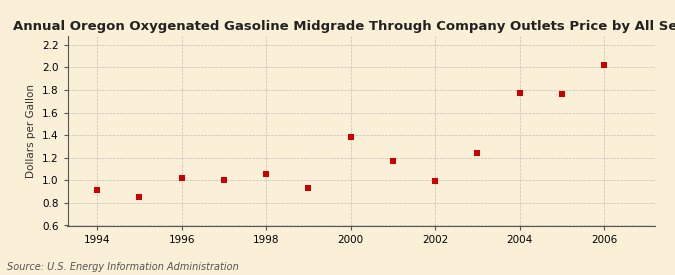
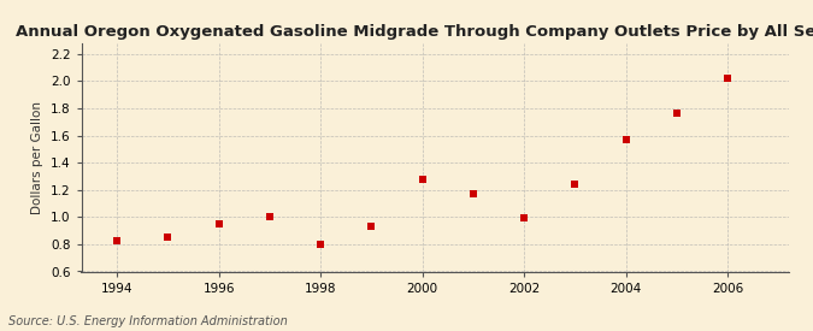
1994: 0.91 -> 0.83
1996: 1.02 -> 0.95
1998: 1.06 -> 0.80
2000: 1.38 -> 1.28
2004: 1.77 -> 1.57
